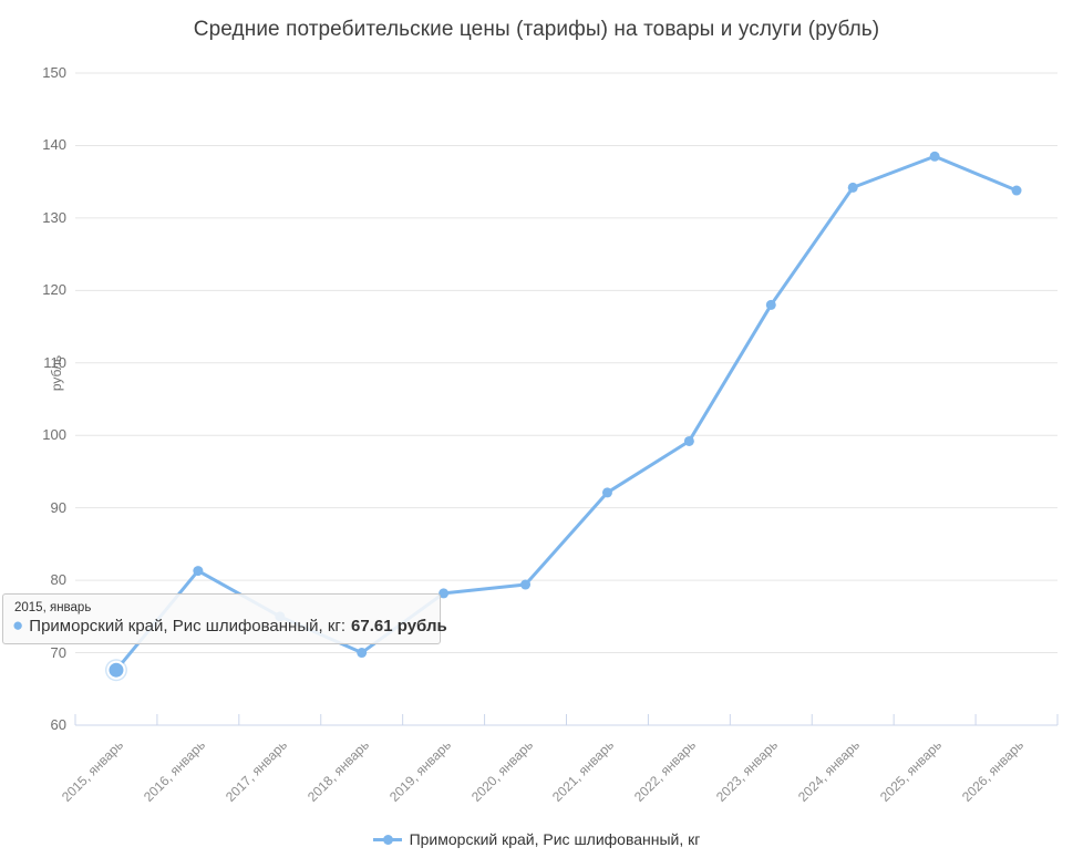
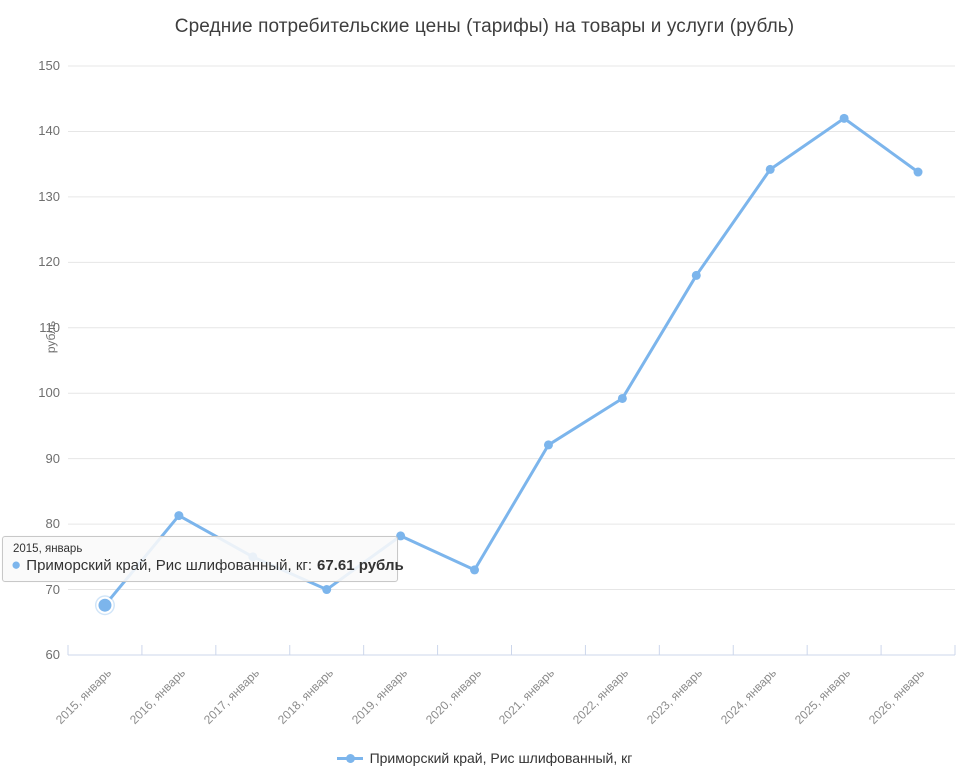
2020, январь: 79 -> 73
2025, январь: 138 -> 142
